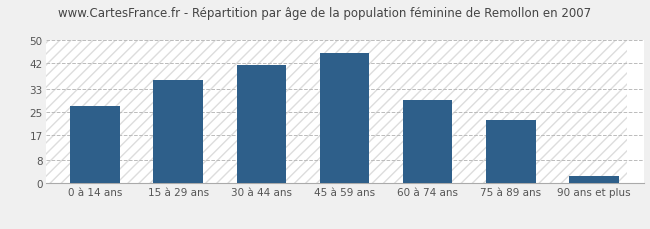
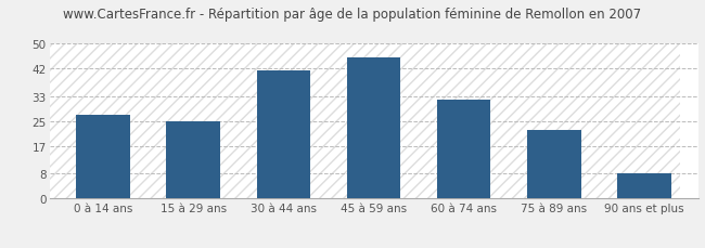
15 à 29 ans: 36.0 -> 25.0
60 à 74 ans: 29.0 -> 32.0
90 ans et plus: 2.5 -> 8.0
